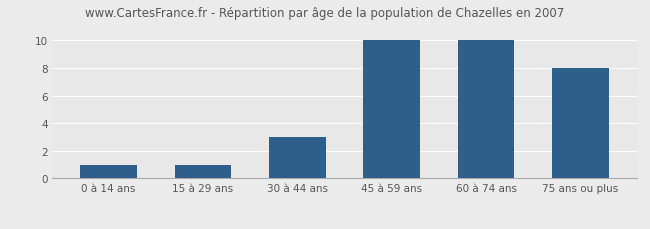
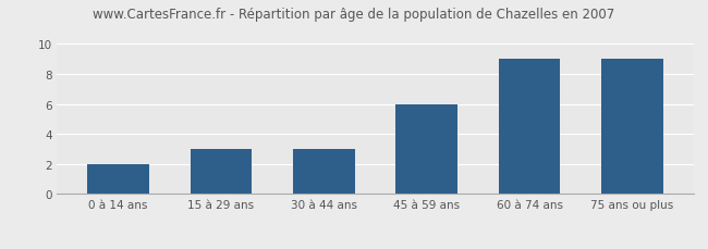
0 à 14 ans: 1 -> 2
15 à 29 ans: 1 -> 3
45 à 59 ans: 10 -> 6
60 à 74 ans: 10 -> 9
75 ans ou plus: 8 -> 9
